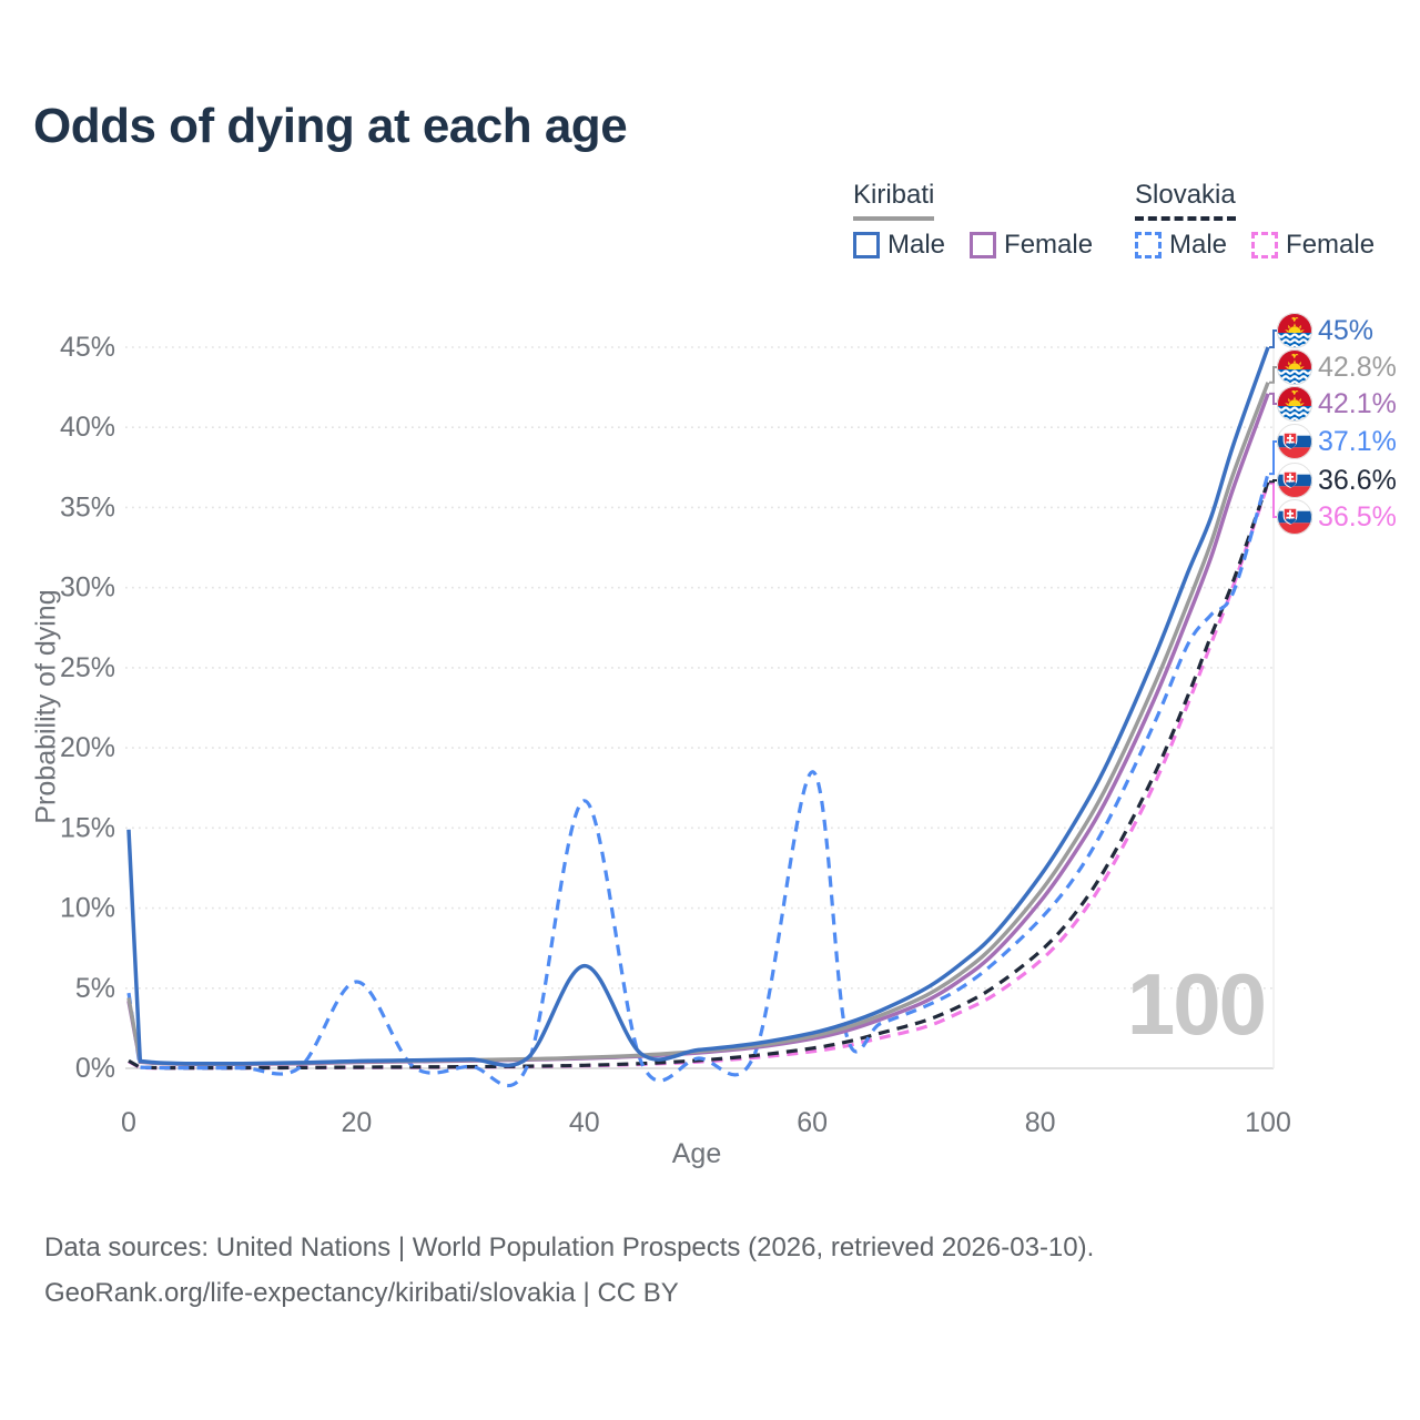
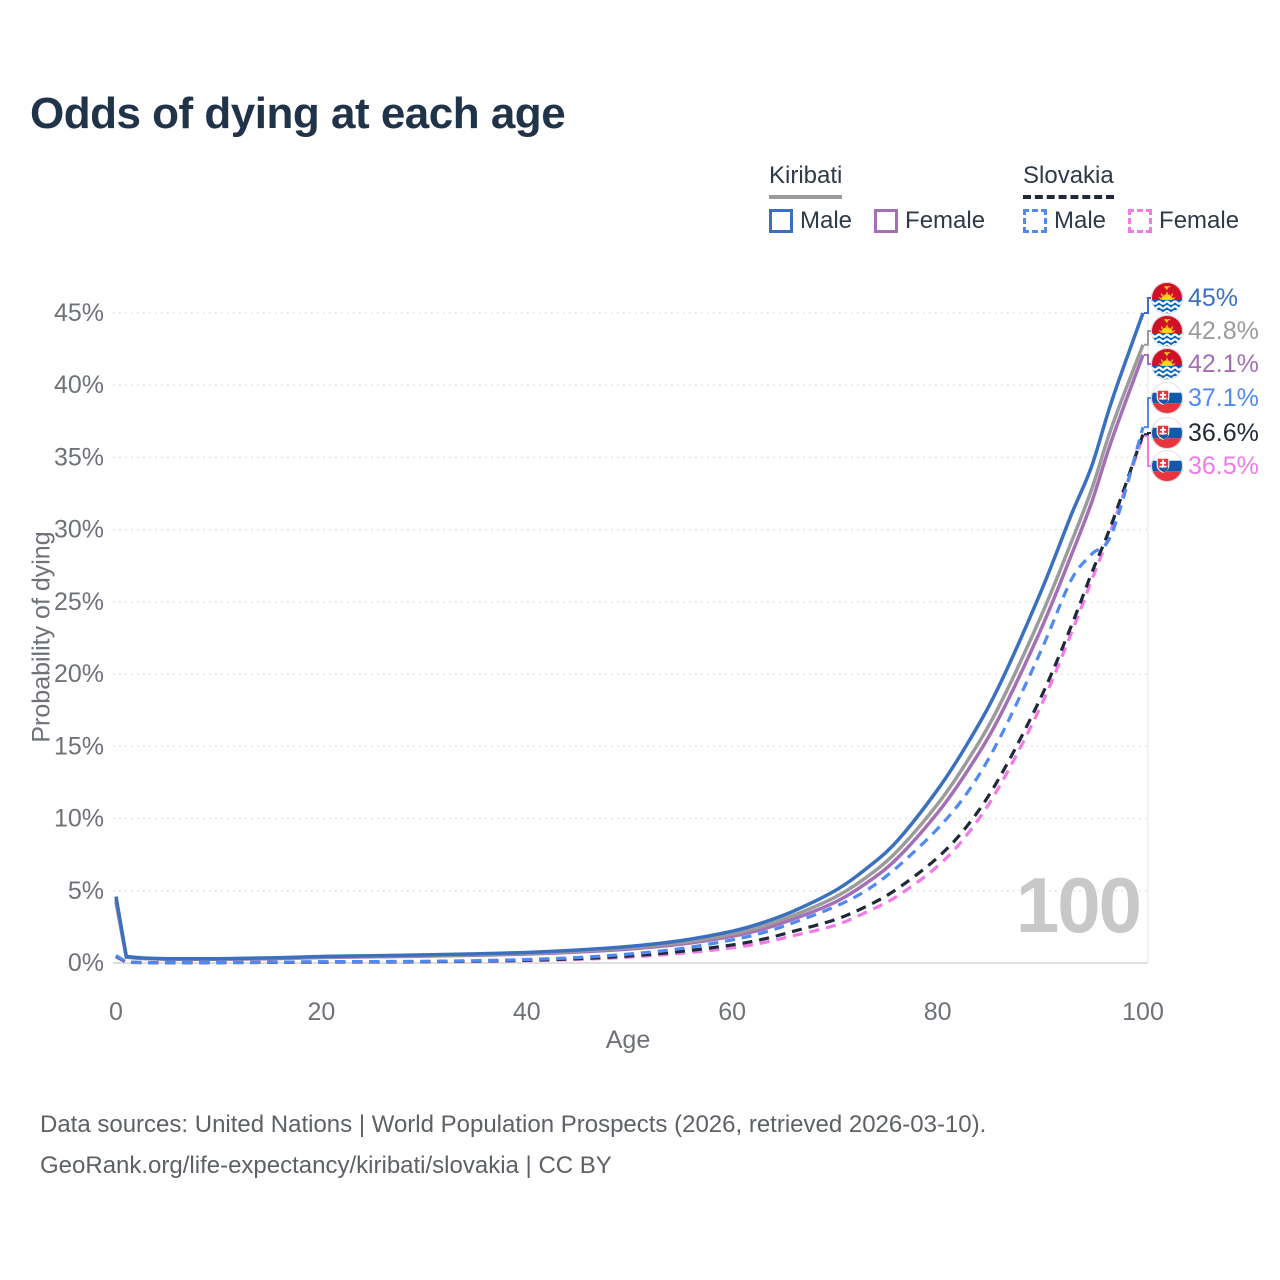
Kiribati Male/0: 14.9% -> 4.6%
Slovakia Male/0: 4.7% -> 0.5%
Slovakia Male/20: 5.4% -> 0.1%
Kiribati Male/40: 6.4% -> 0.7%
Slovakia Male/40: 16.7% -> 0.2%
Slovakia Male/60: 18.5% -> 1.6%
